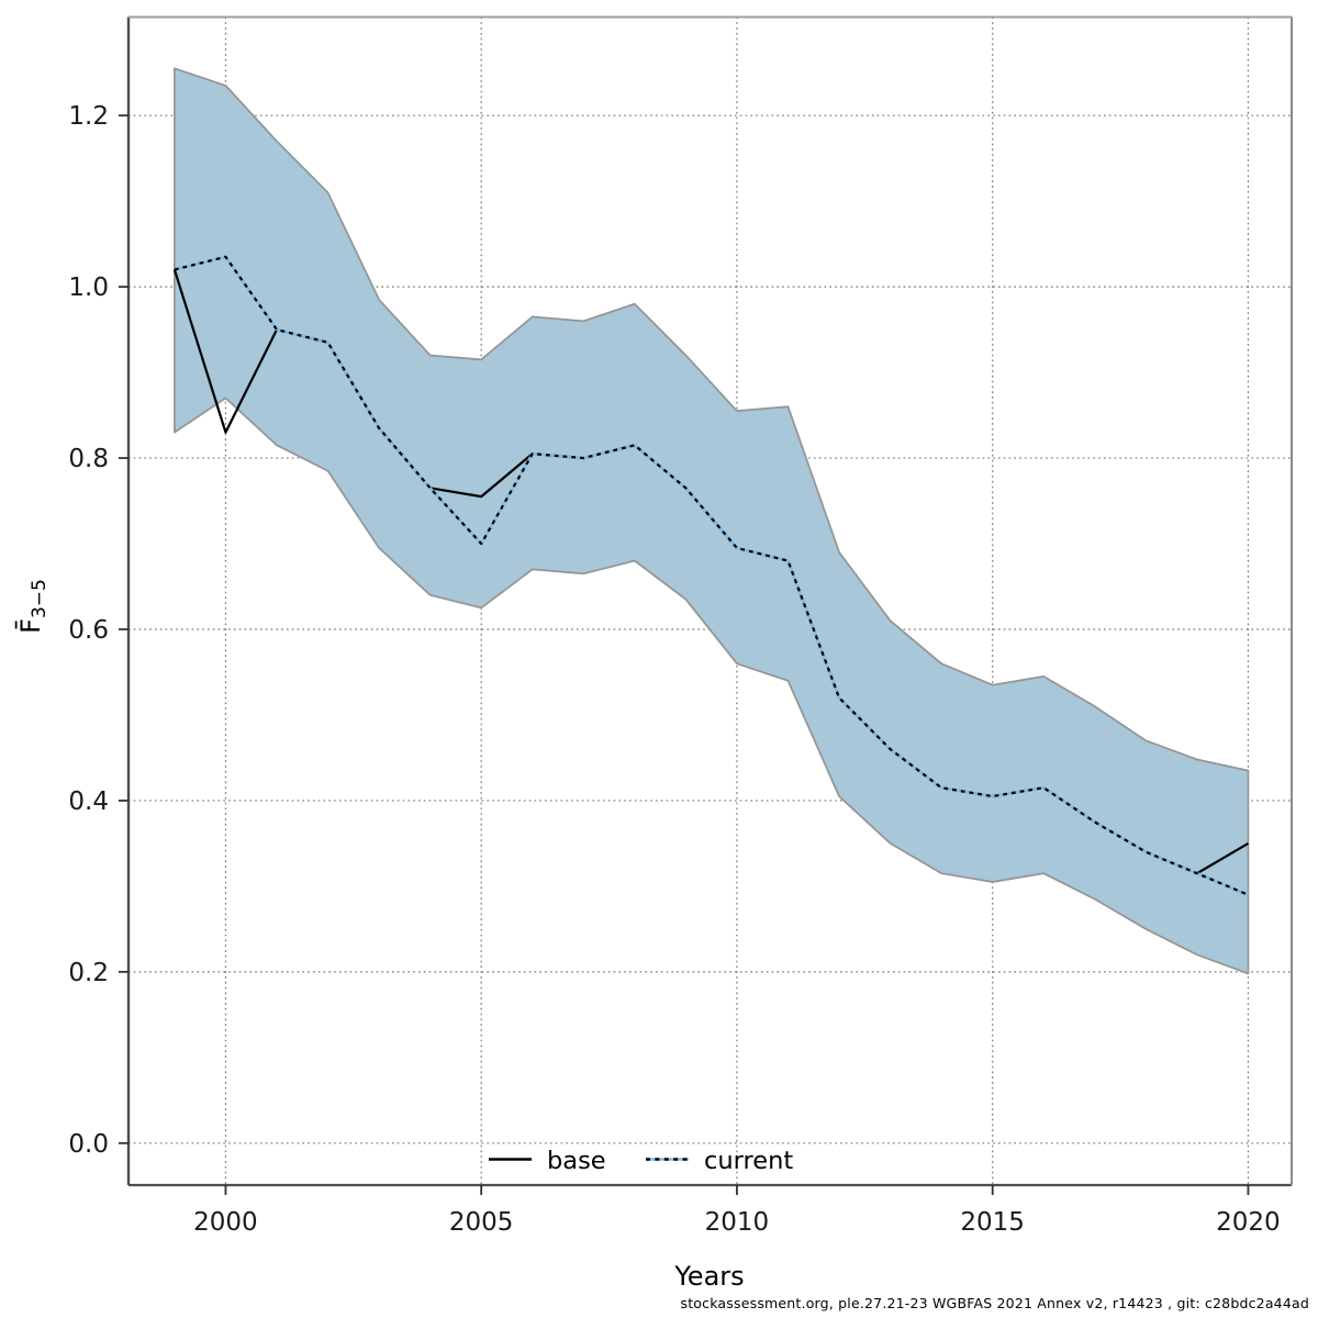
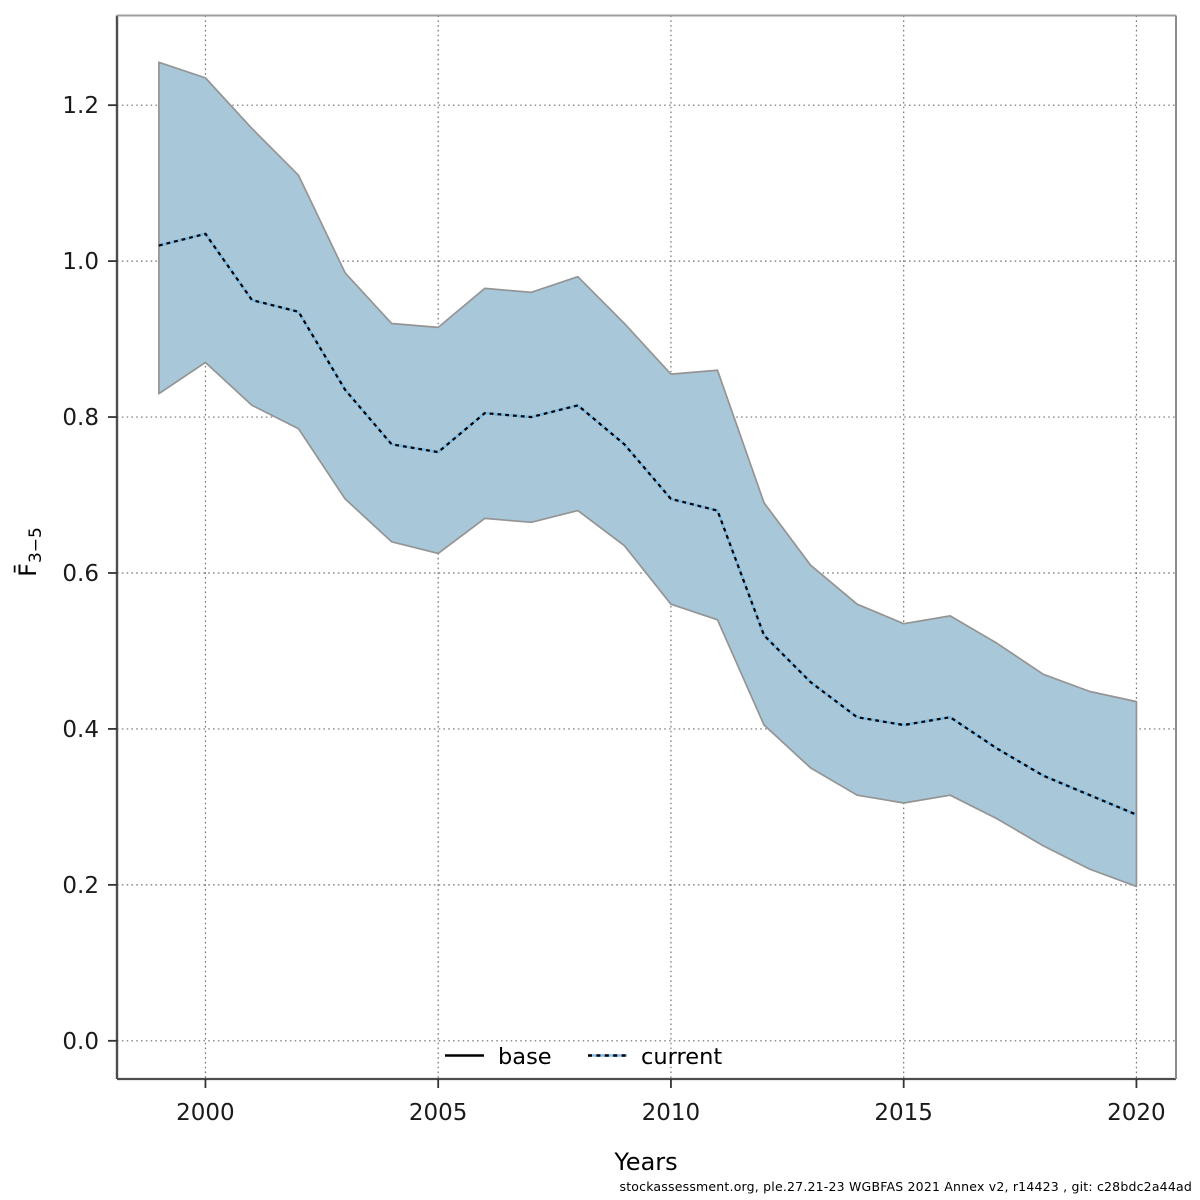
base/2000: 0.83 -> 1.03
current/2005: 0.70 -> 0.76
base/2020: 0.35 -> 0.29
